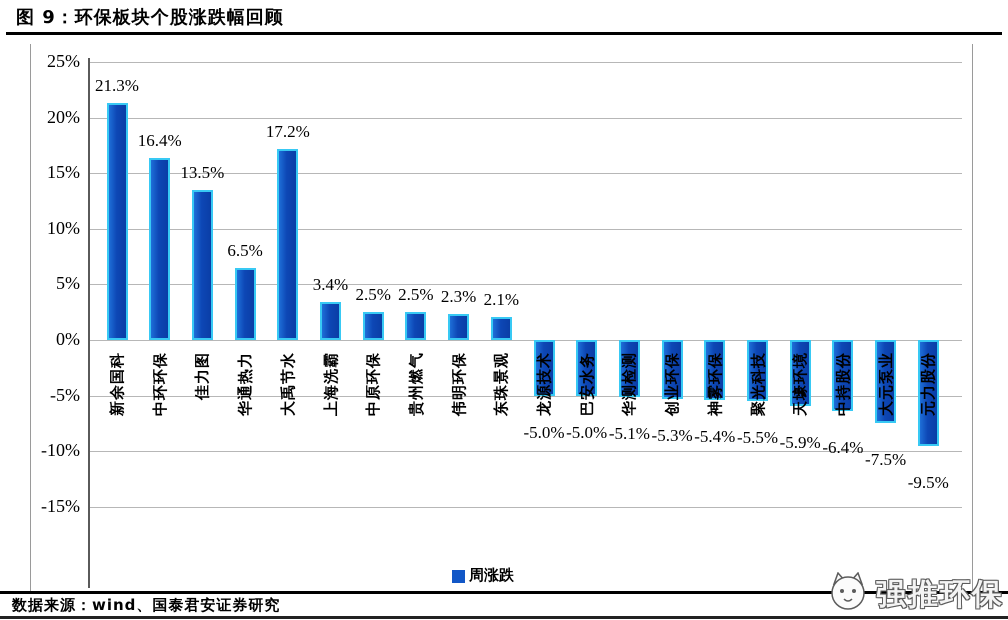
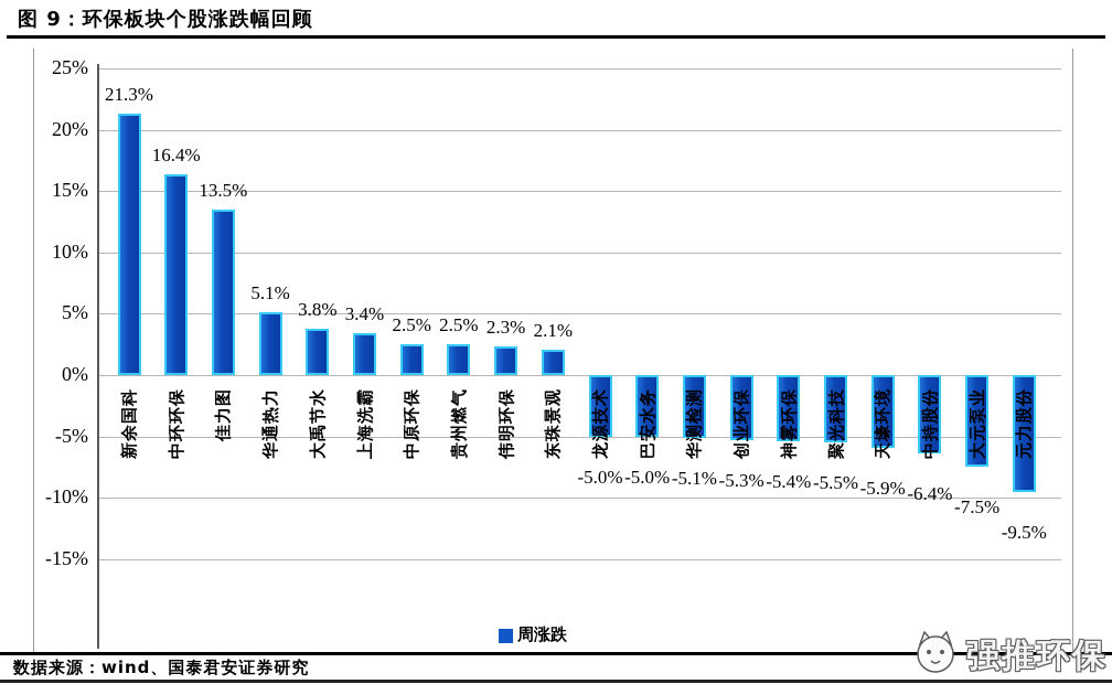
华通热力: 6.5% -> 5.1%
大禹节水: 17.2% -> 3.8%
